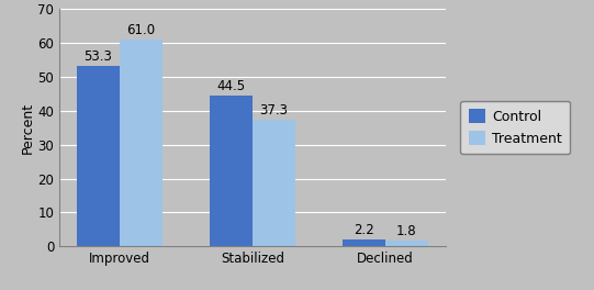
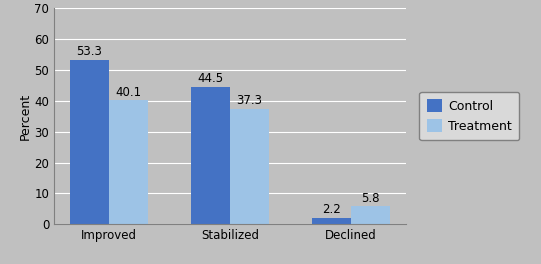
Treatment/Improved: 61.0 -> 40.1
Treatment/Declined: 1.8 -> 5.8
